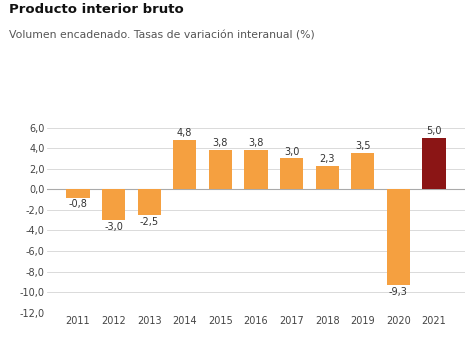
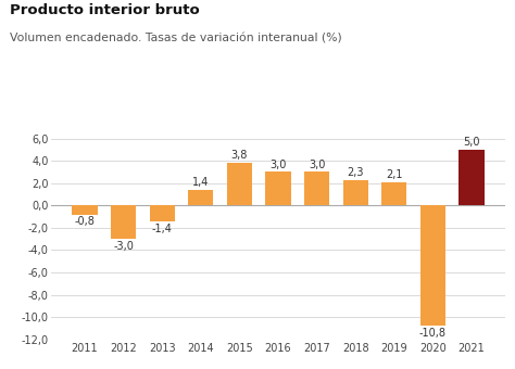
2013: -2,5 -> -1,4
2014: 4,8 -> 1,4
2016: 3,8 -> 3,0
2019: 3,5 -> 2,1
2020: -9,3 -> -10,8
